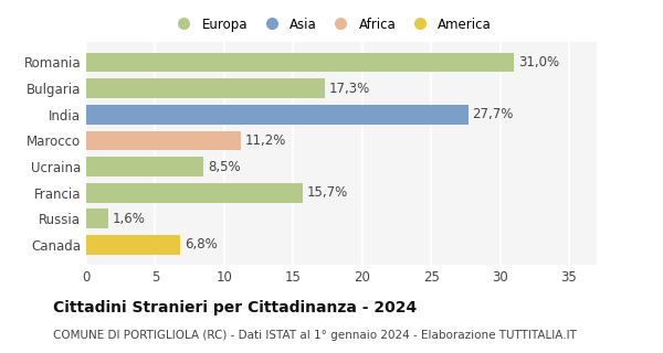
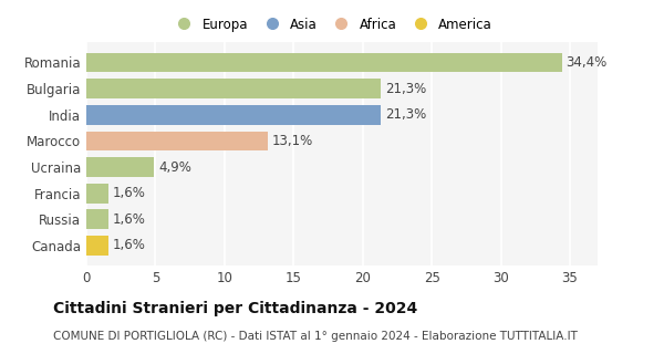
Romania: 31,0% -> 34,4%
Bulgaria: 17,3% -> 21,3%
India: 27,7% -> 21,3%
Marocco: 11,2% -> 13,1%
Ucraina: 8,5% -> 4,9%
Francia: 15,7% -> 1,6%
Canada: 6,8% -> 1,6%
